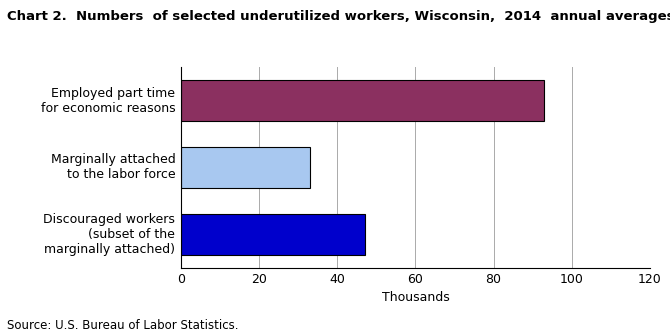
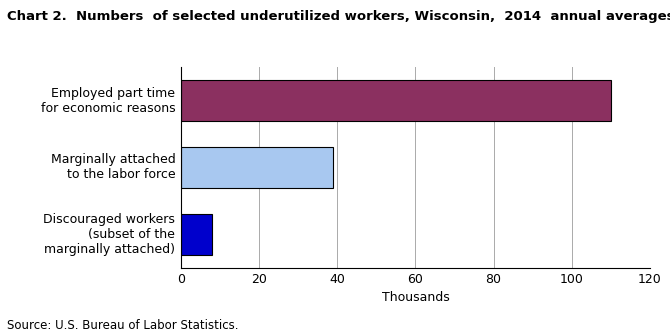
Employed part time for economic reasons: 93 -> 110
Marginally attached to the labor force: 33 -> 39
Discouraged workers (subset of the marginally attached): 47 -> 8
